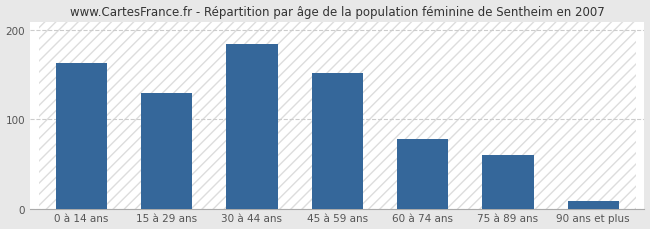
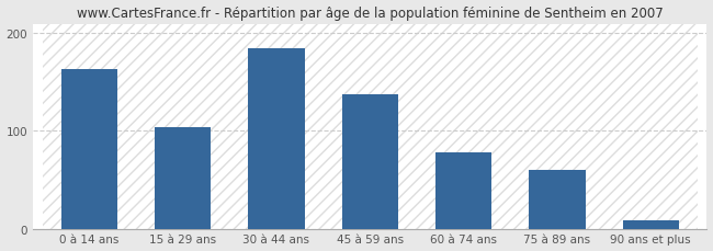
15 à 29 ans: 130 -> 104
45 à 59 ans: 152 -> 138
